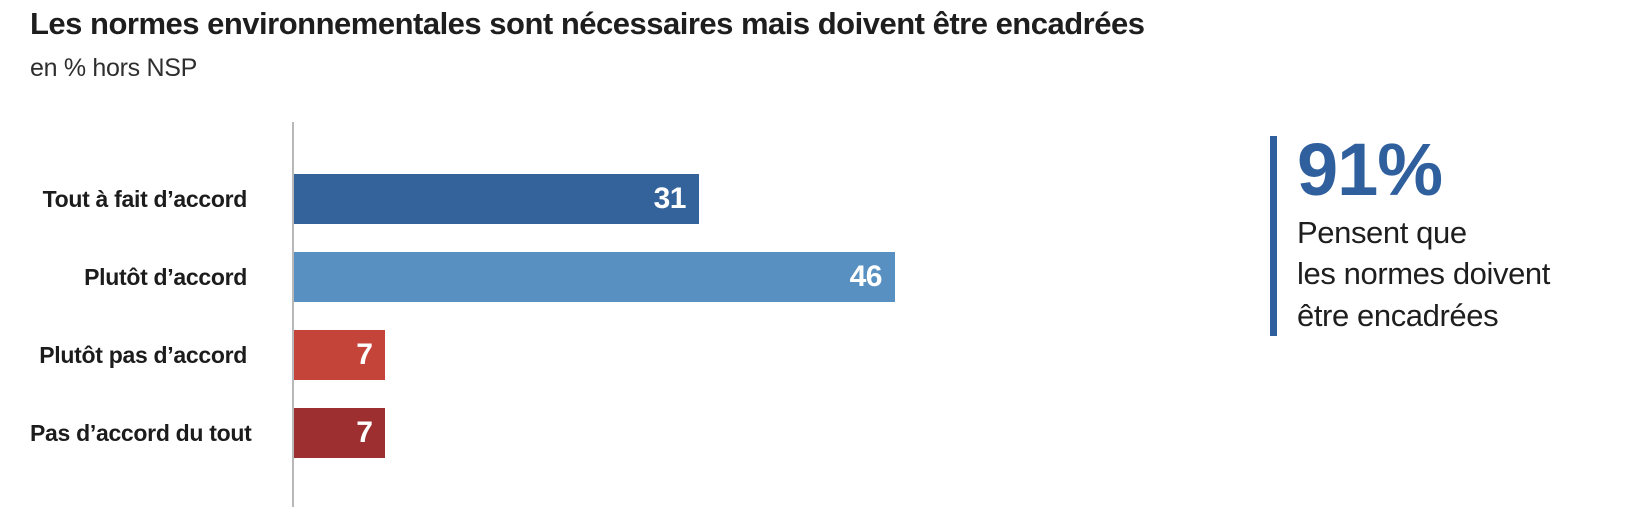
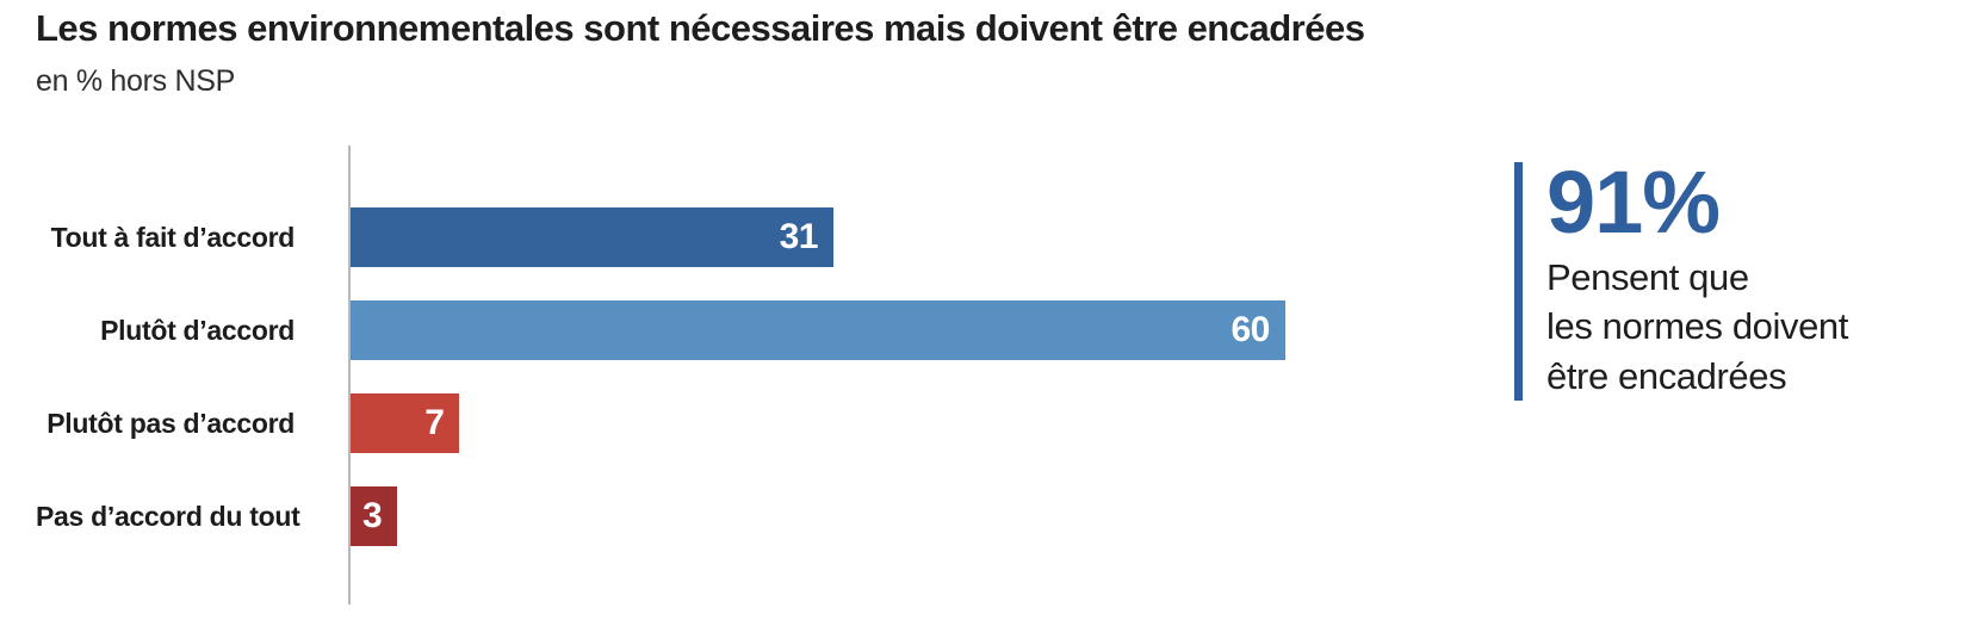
Plutôt d’accord: 46 -> 60
Pas d’accord du tout: 7 -> 3
